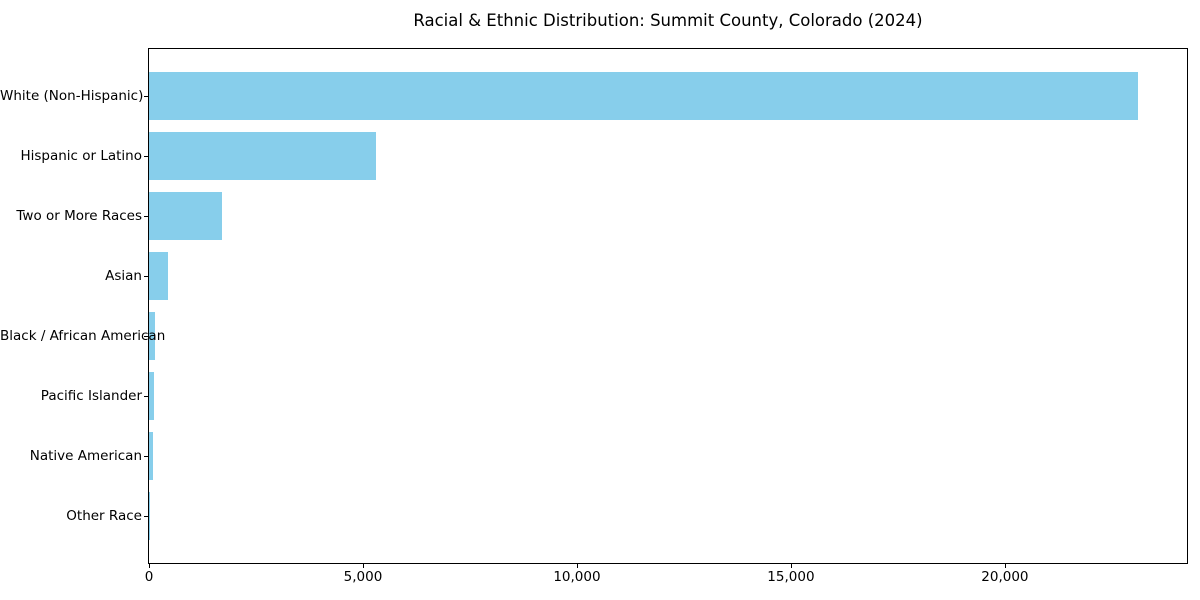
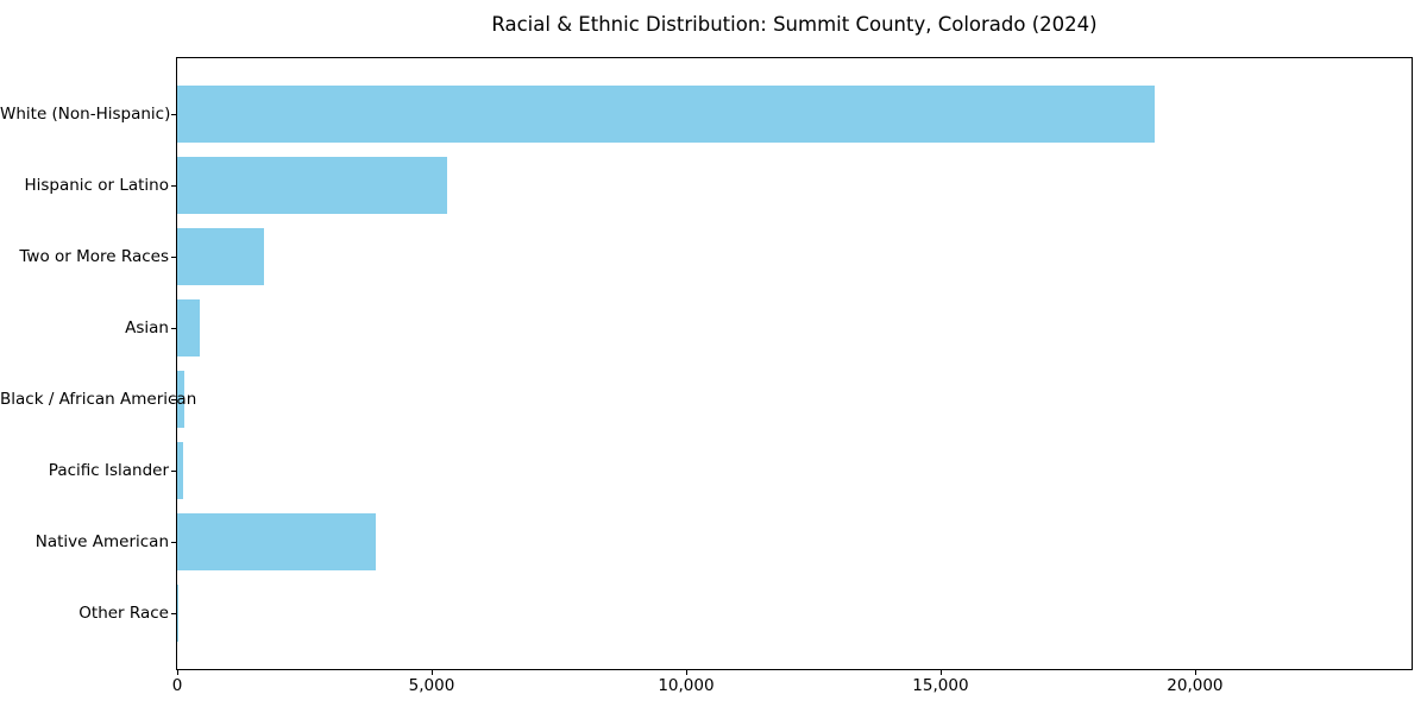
White (Non-Hispanic): 23100 -> 19200
Native American: 100 -> 3900
